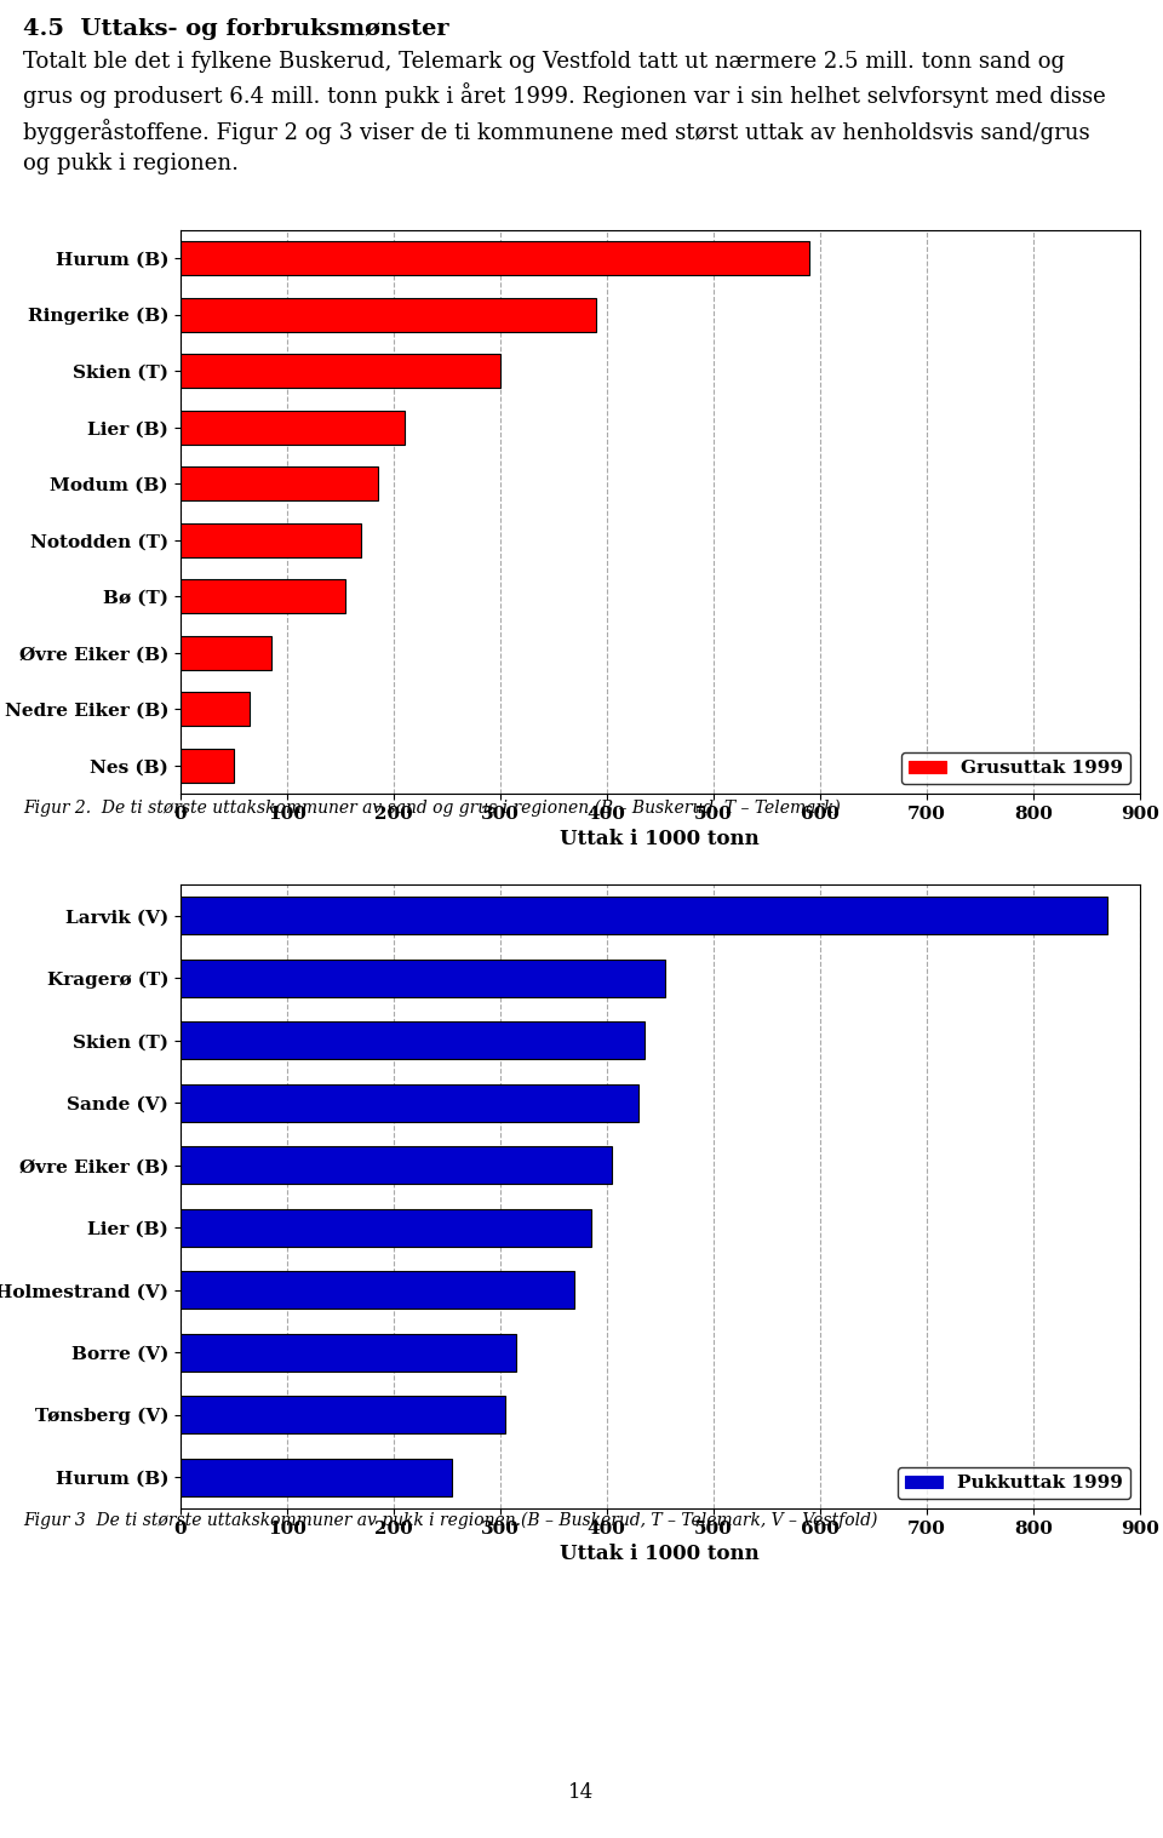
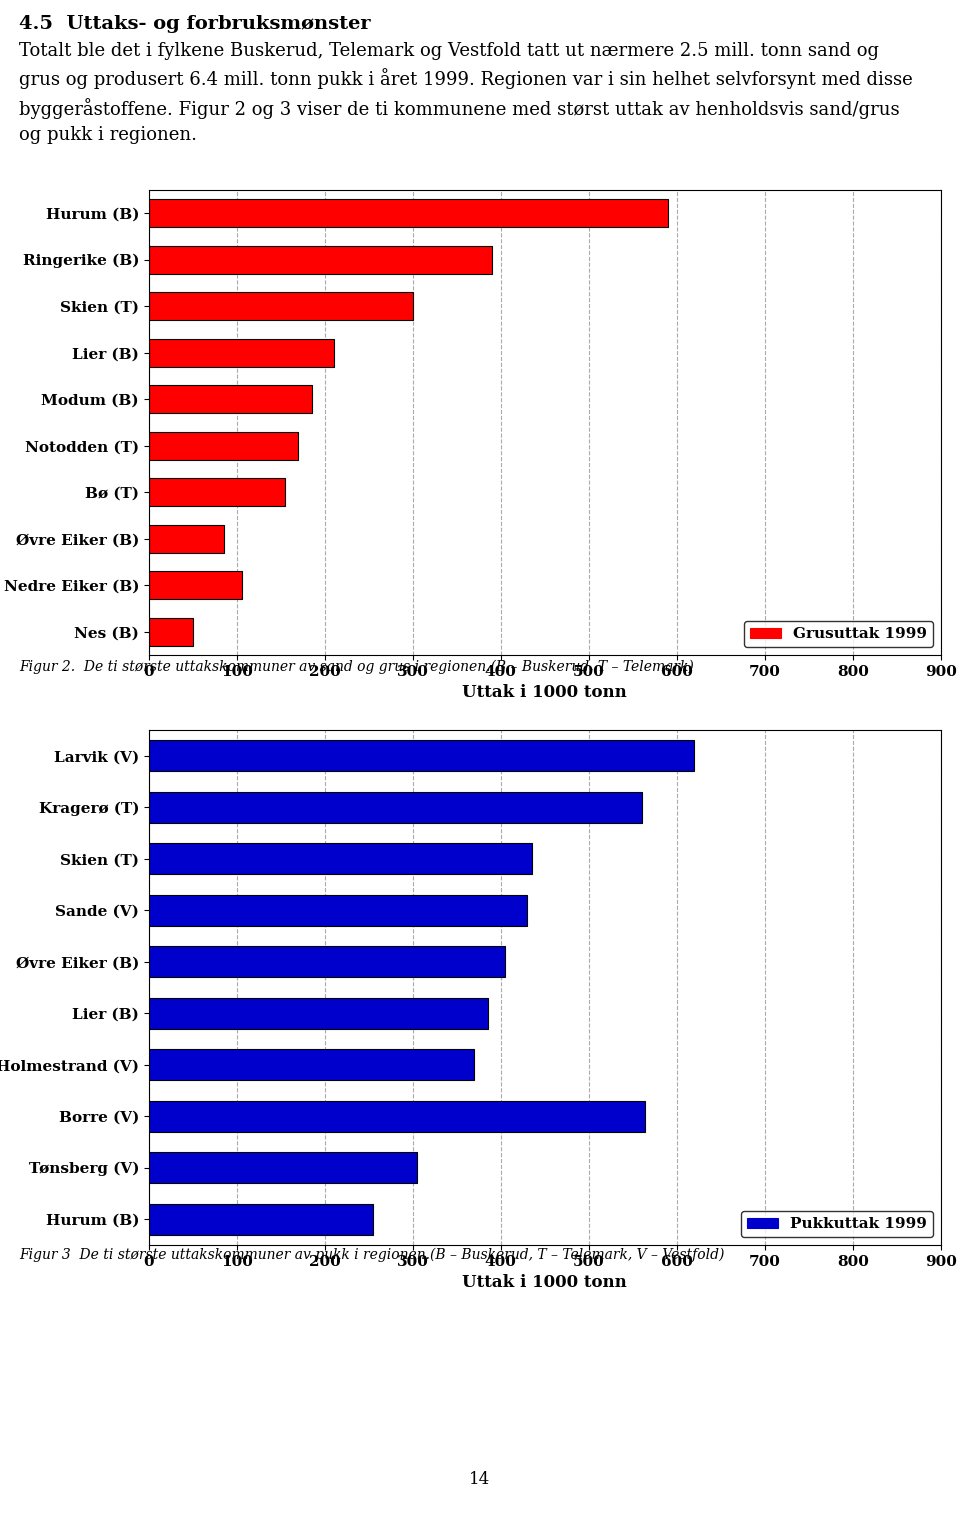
Nedre Eiker (B): 65 -> 106
Larvik (V): 870 -> 620
Kragerø (T): 455 -> 560
Borre (V): 315 -> 564
